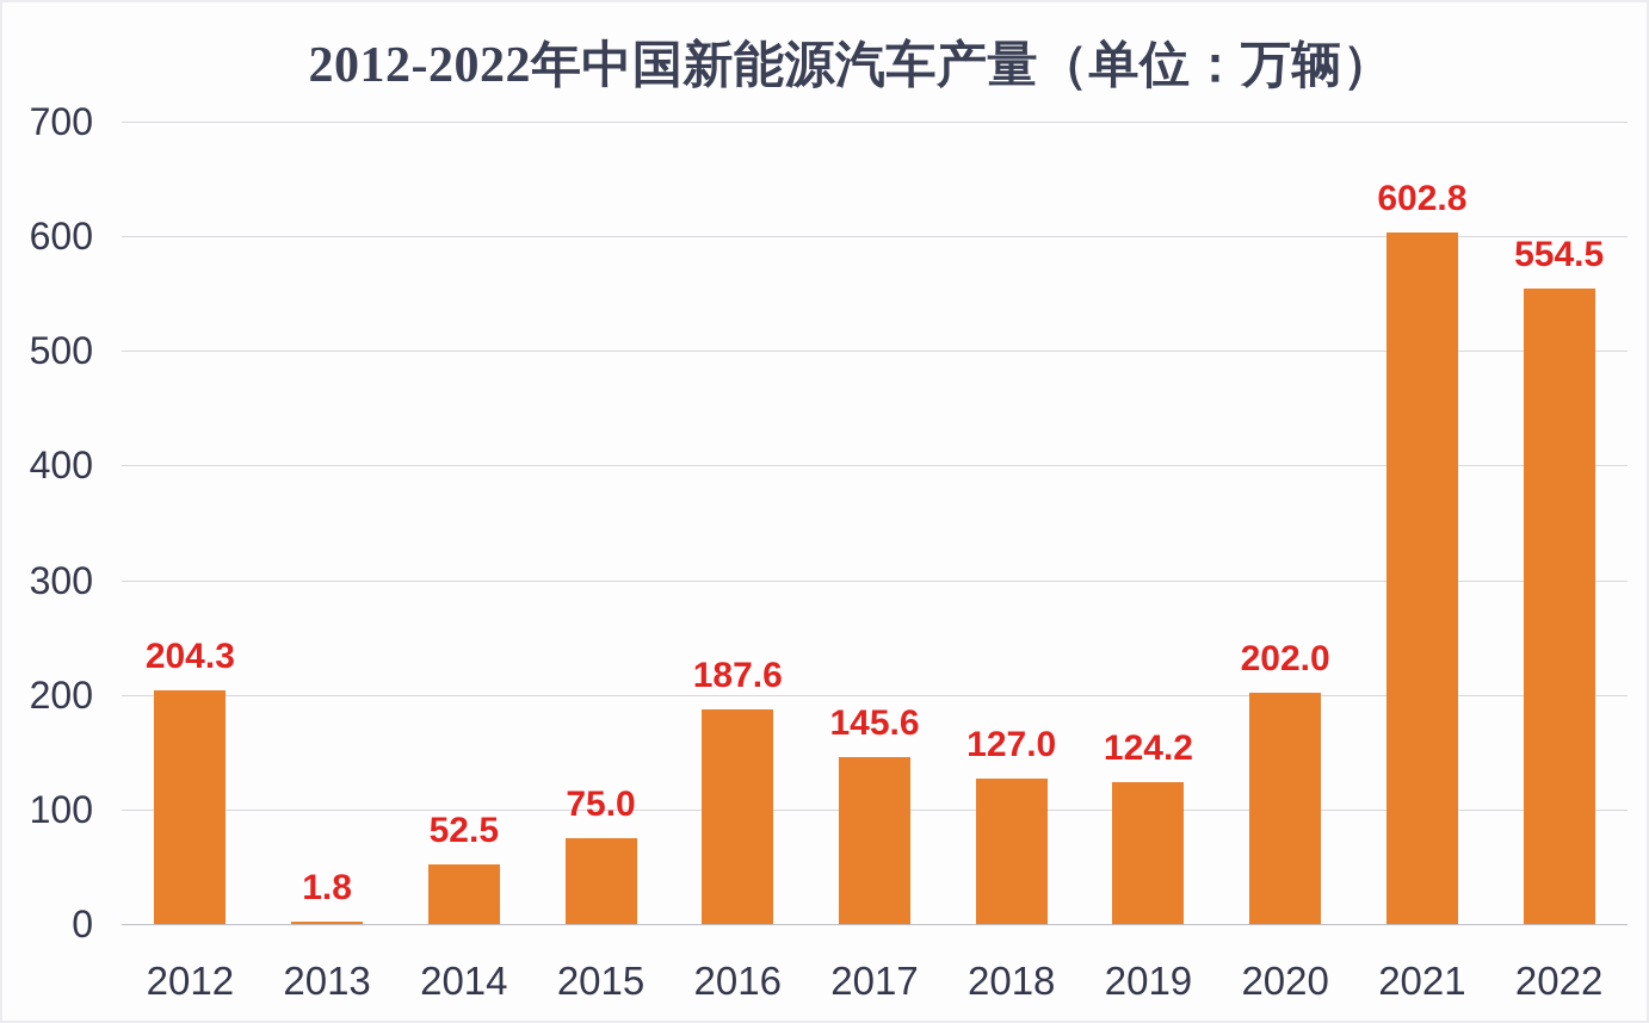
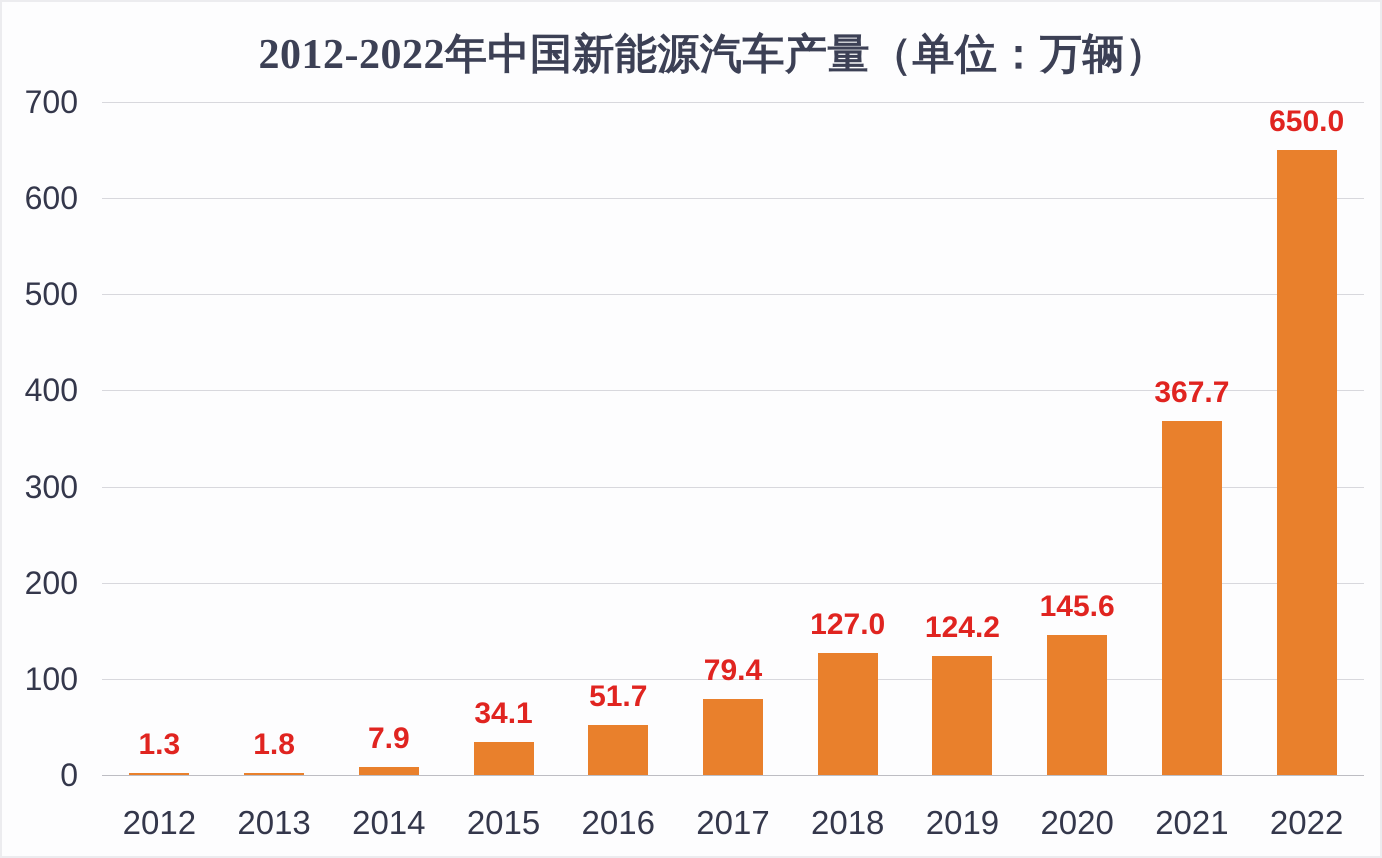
2012: 204.3 -> 1.3
2014: 52.5 -> 7.9
2015: 75.0 -> 34.1
2016: 187.6 -> 51.7
2017: 145.6 -> 79.4
2020: 202.0 -> 145.6
2021: 602.8 -> 367.7
2022: 554.5 -> 650.0
